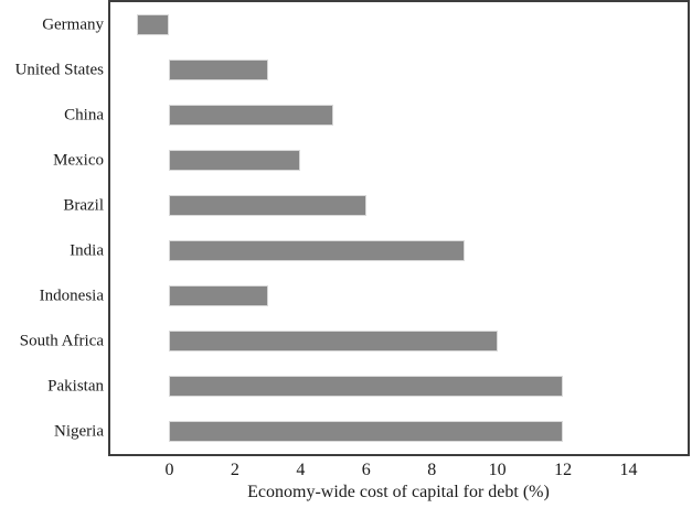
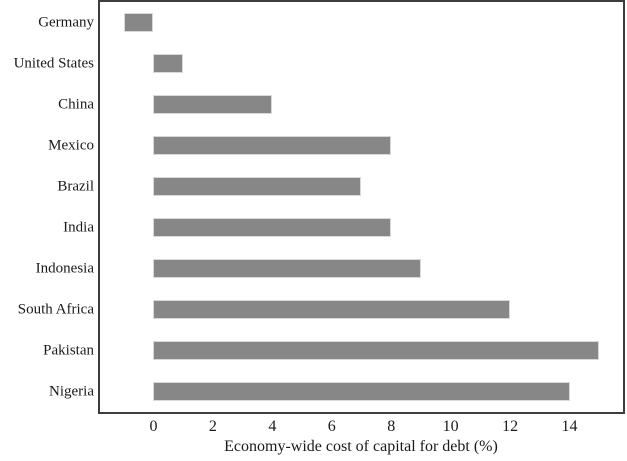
United States: 3 -> 1
China: 5 -> 4
Mexico: 4 -> 8
Brazil: 6 -> 7
India: 9 -> 8
Indonesia: 3 -> 9
South Africa: 10 -> 12
Pakistan: 12 -> 15
Nigeria: 12 -> 14
